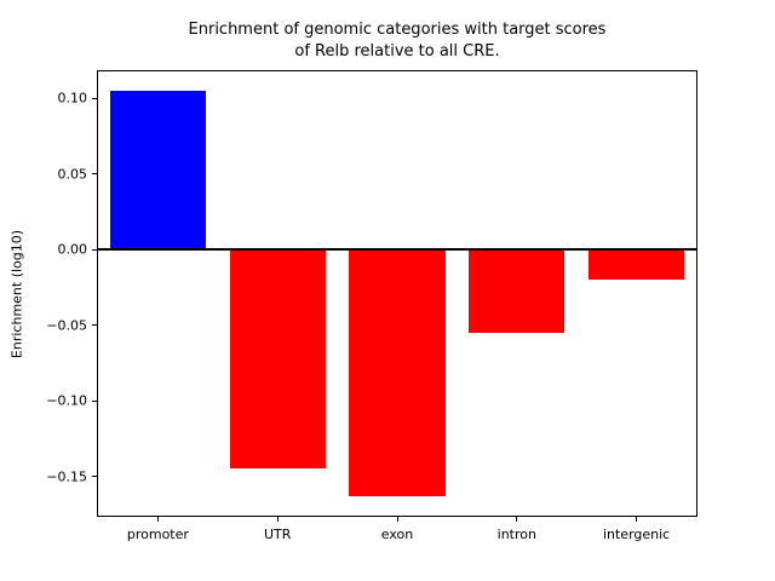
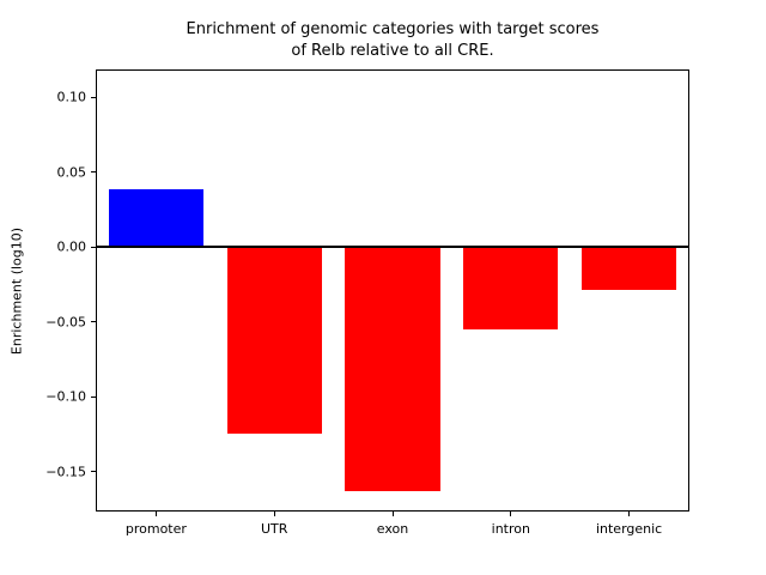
promoter: 0.105 -> 0.039
UTR: -0.145 -> -0.125
intergenic: -0.020 -> -0.029
